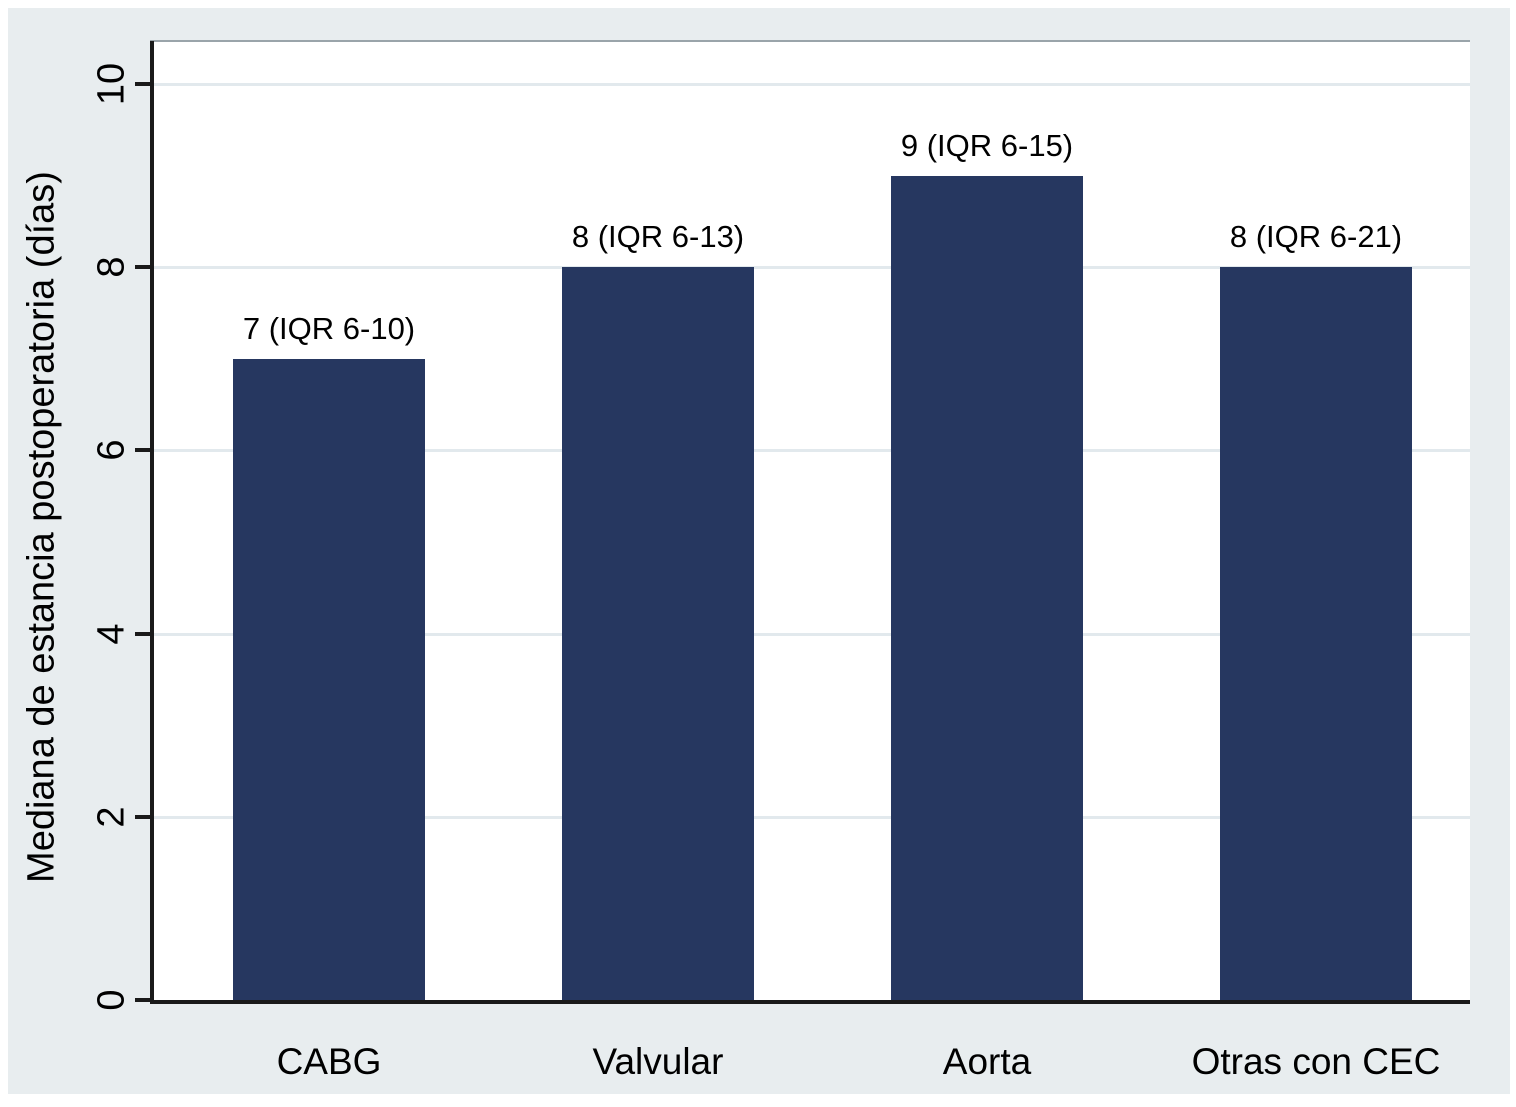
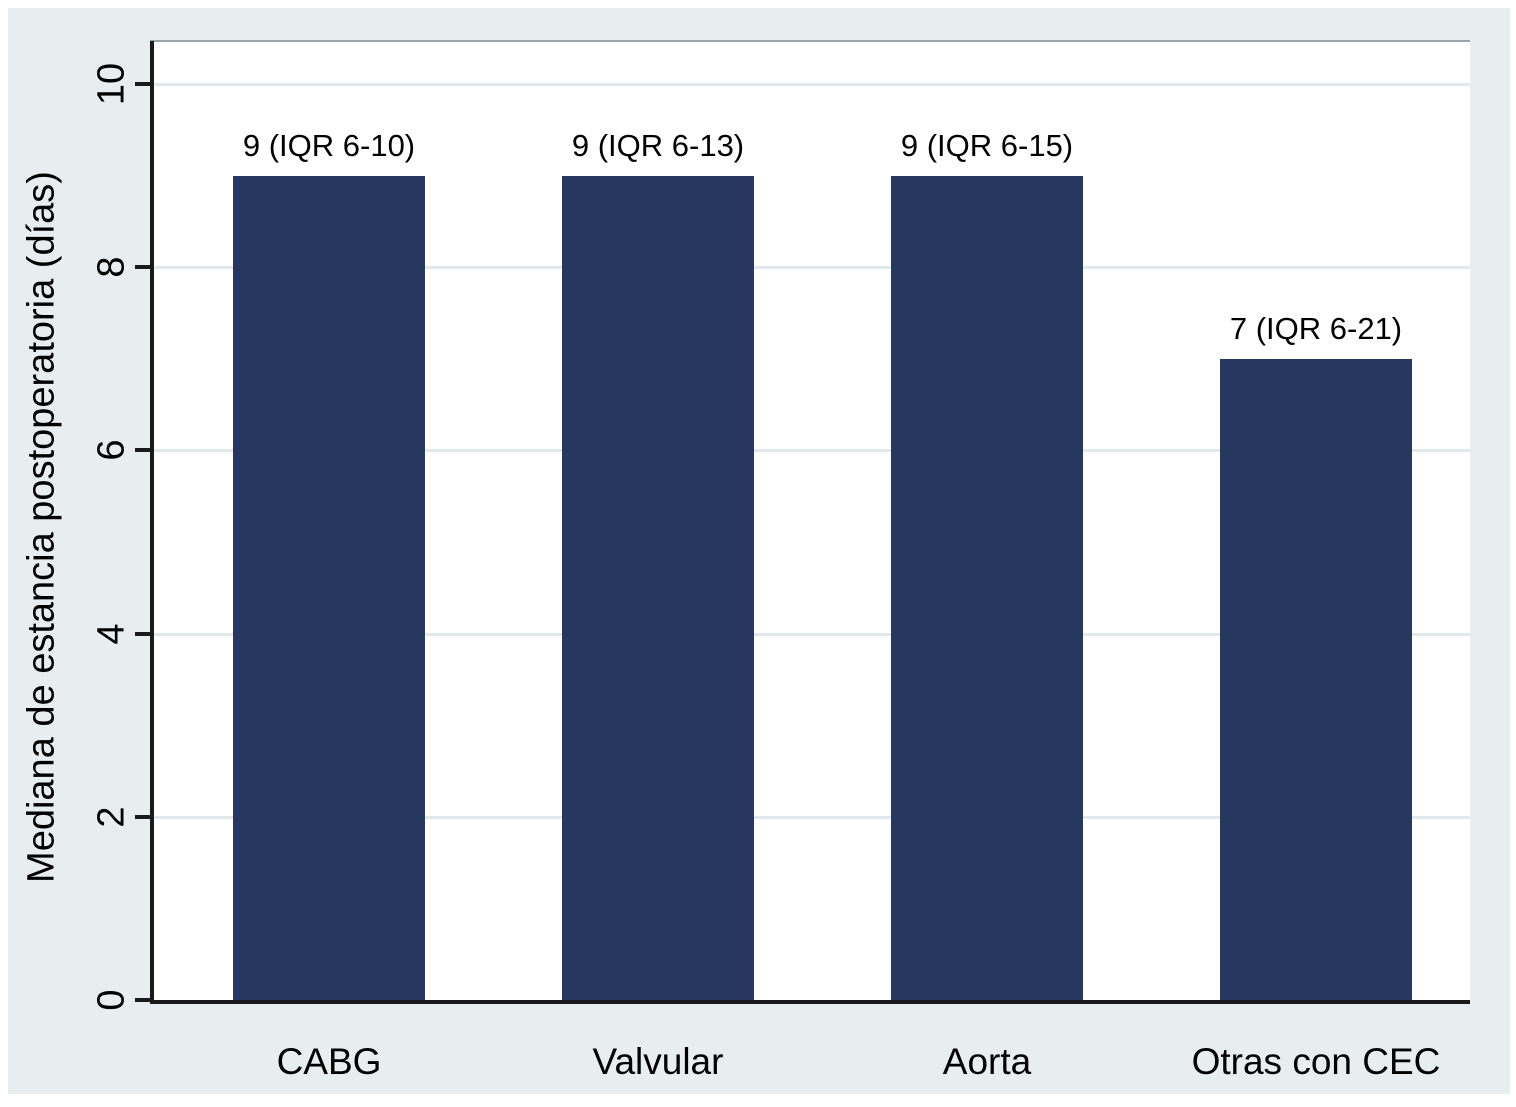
CABG: 7 -> 9
Valvular: 8 -> 9
Otras con CEC: 8 -> 7
